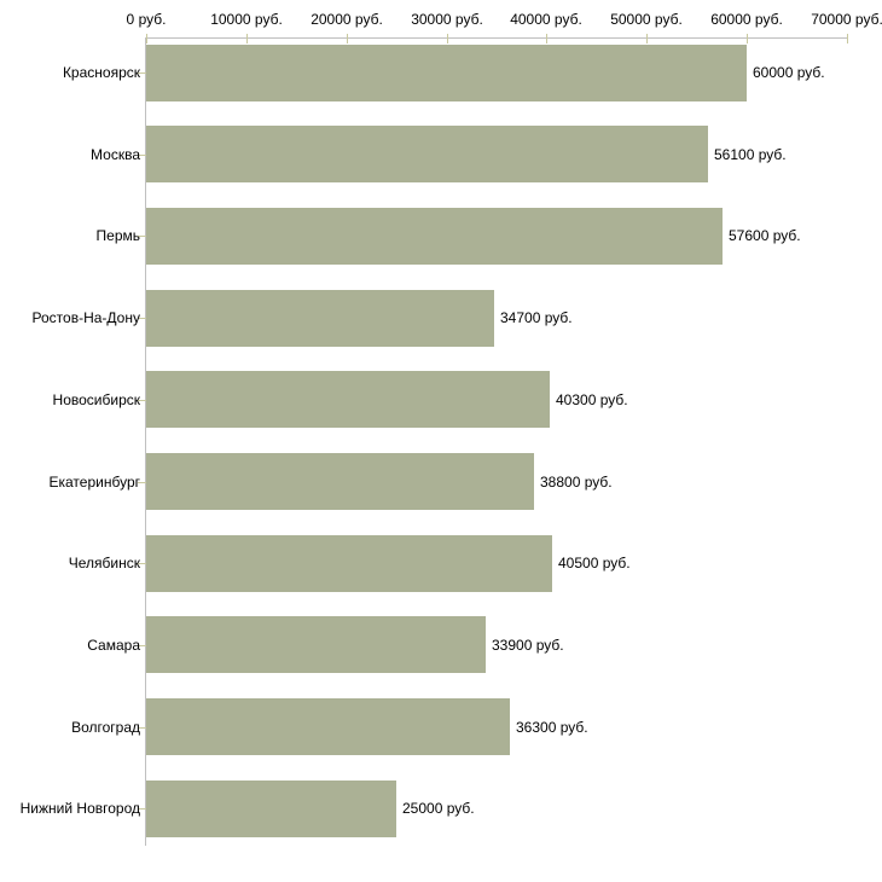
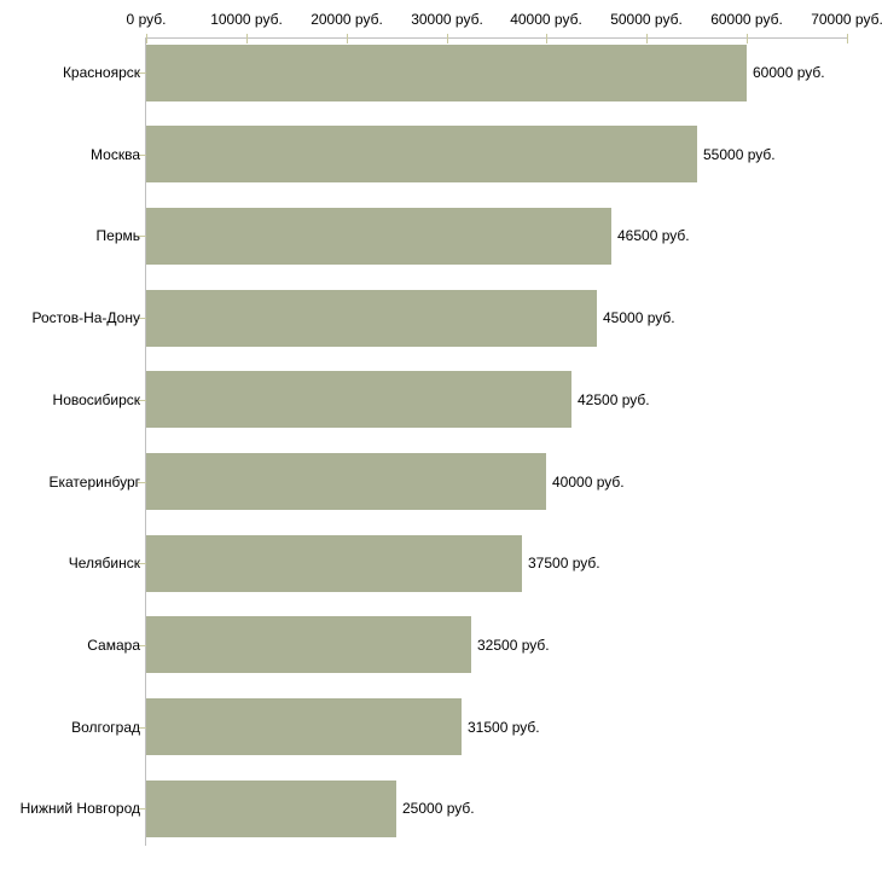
Москва: 56100 -> 55000
Пермь: 57600 -> 46500
Ростов-На-Дону: 34700 -> 45000
Новосибирск: 40300 -> 42500
Екатеринбург: 38800 -> 40000
Челябинск: 40500 -> 37500
Самара: 33900 -> 32500
Волгоград: 36300 -> 31500
